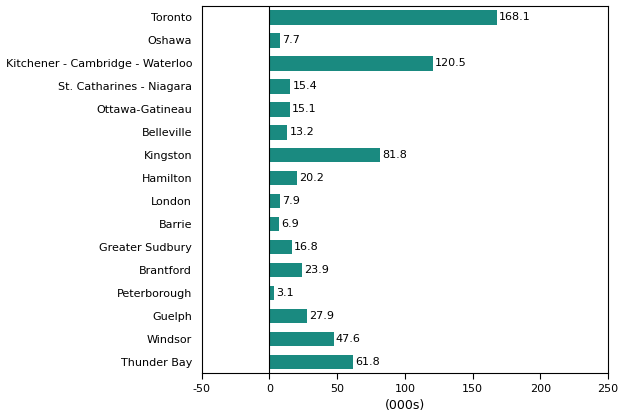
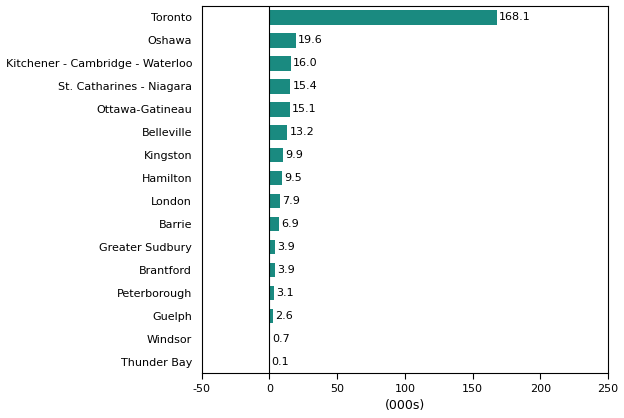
Oshawa: 7.7 -> 19.6
Kitchener - Cambridge - Waterloo: 120.5 -> 16.0
Kingston: 81.8 -> 9.9
Hamilton: 20.2 -> 9.5
Greater Sudbury: 16.8 -> 3.9
Brantford: 23.9 -> 3.9
Guelph: 27.9 -> 2.6
Windsor: 47.6 -> 0.7
Thunder Bay: 61.8 -> 0.1
